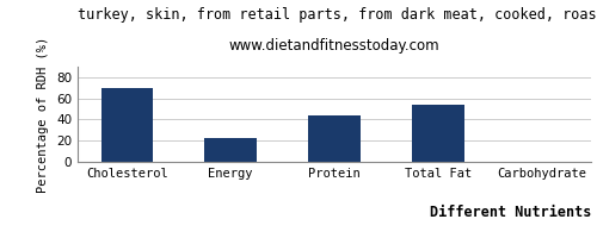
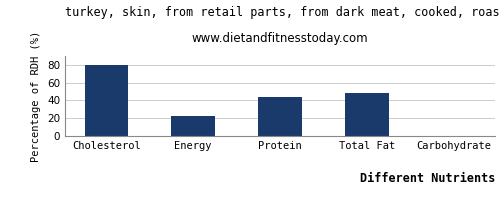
Cholesterol: 70 -> 80
Total Fat: 54 -> 48
